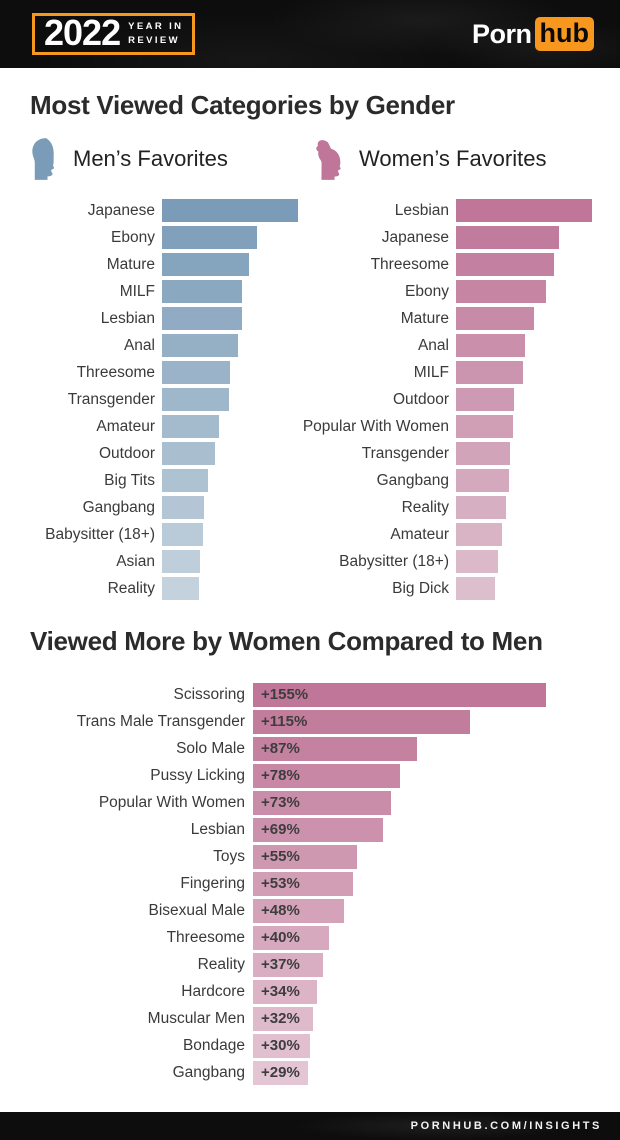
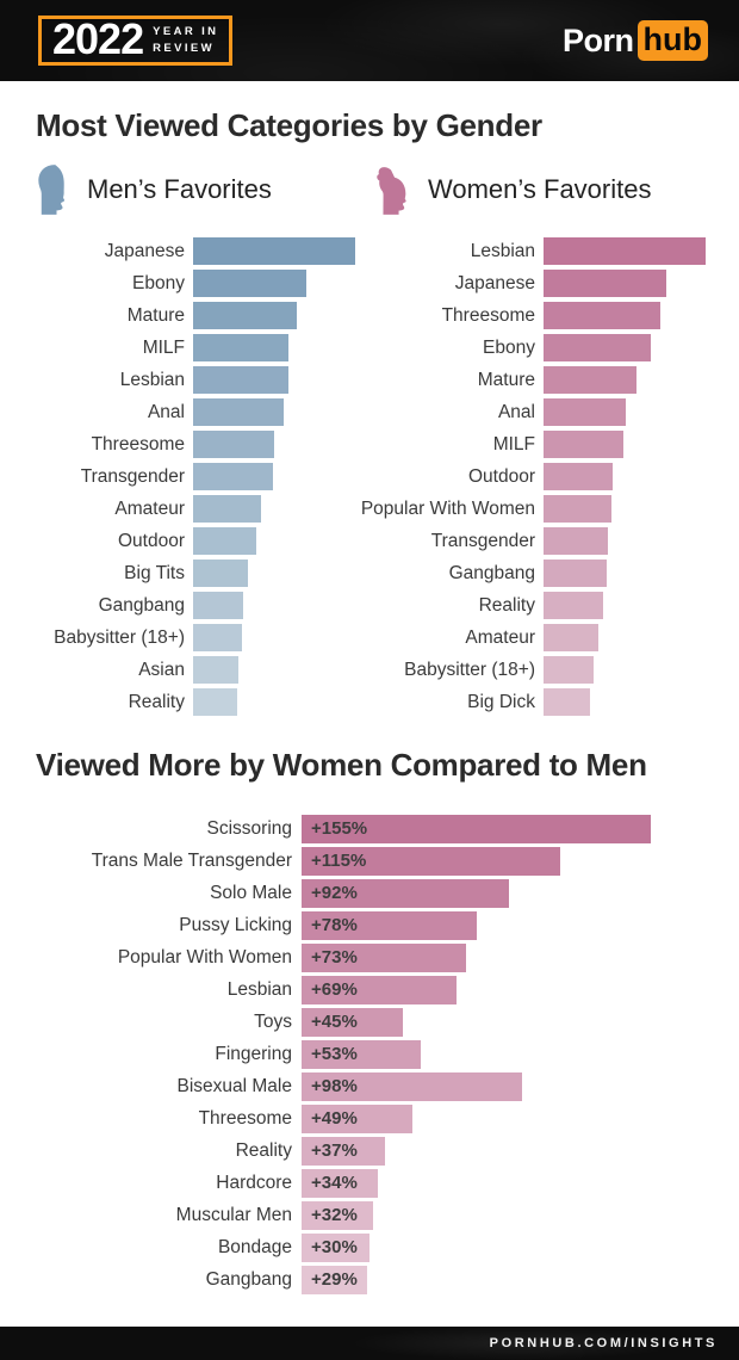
Viewed More by Women Compared to Men/Solo Male: +87% -> +92%
Viewed More by Women Compared to Men/Toys: +55% -> +45%
Viewed More by Women Compared to Men/Bisexual Male: +48% -> +98%
Viewed More by Women Compared to Men/Threesome: +40% -> +49%
